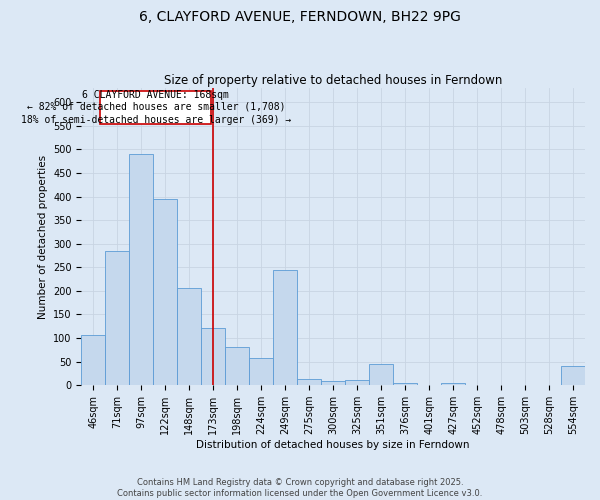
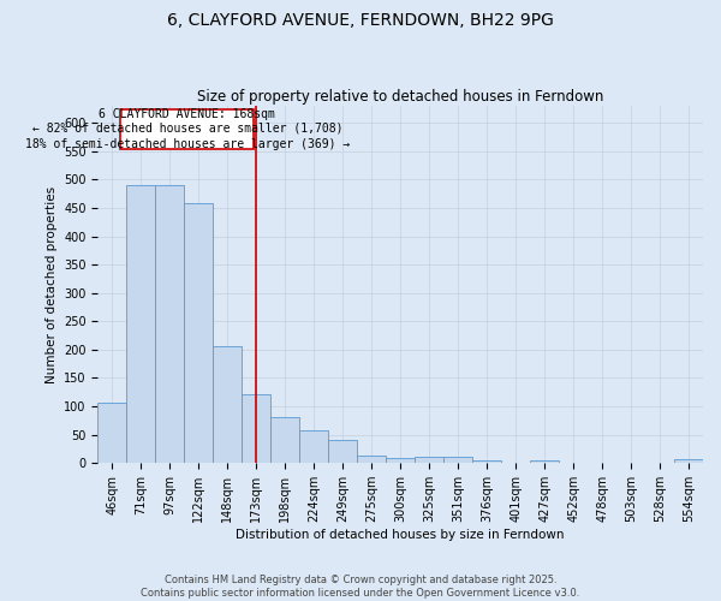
71sqm: 285 -> 490
122sqm: 395 -> 458
249sqm: 245 -> 40
351sqm: 45 -> 11
554sqm: 40 -> 7
